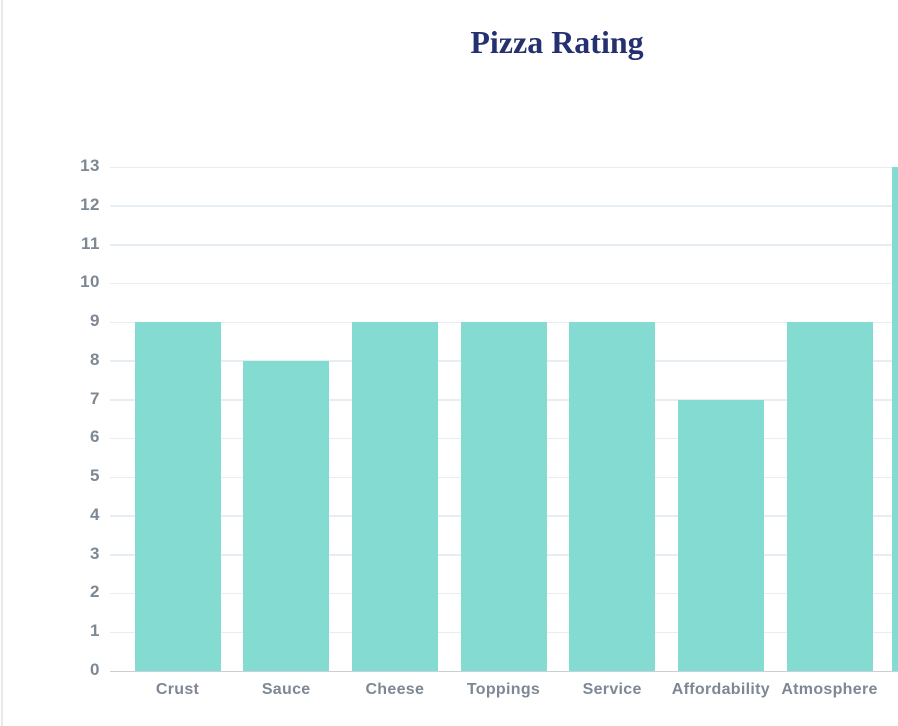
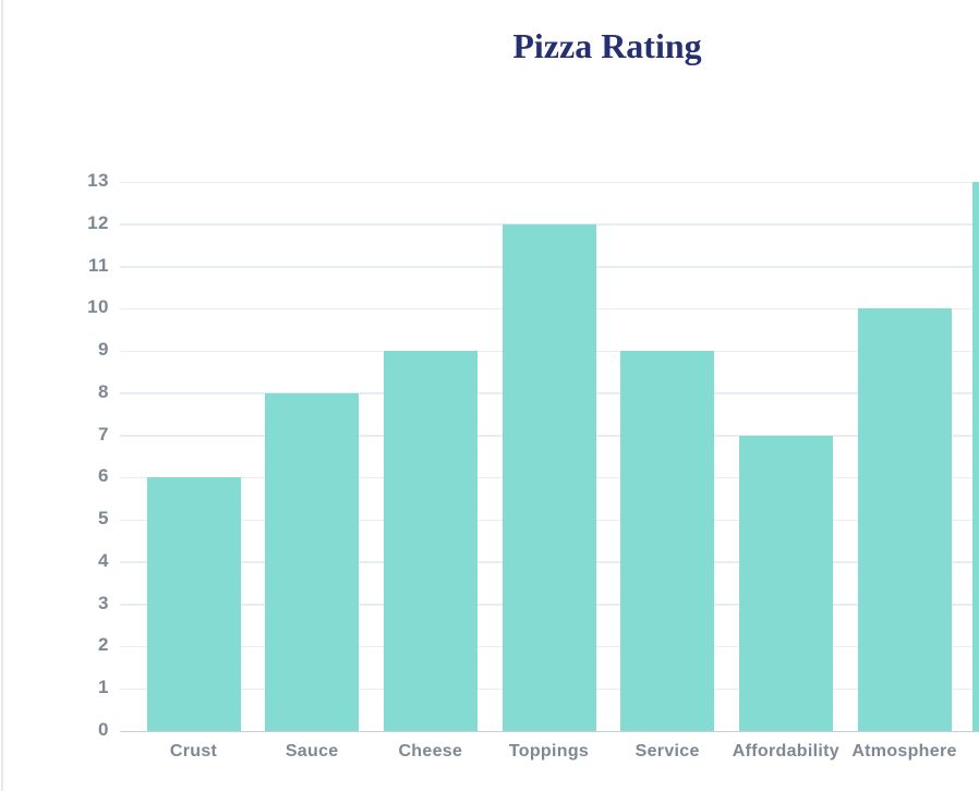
Crust: 9 -> 6
Toppings: 9 -> 12
Atmosphere: 9 -> 10
